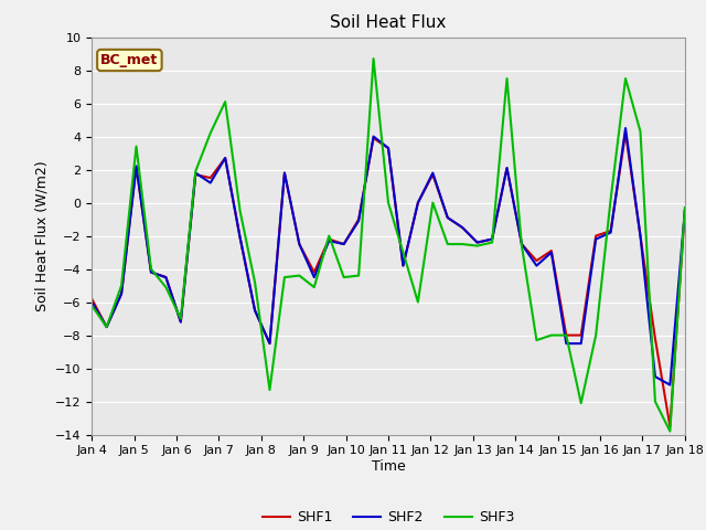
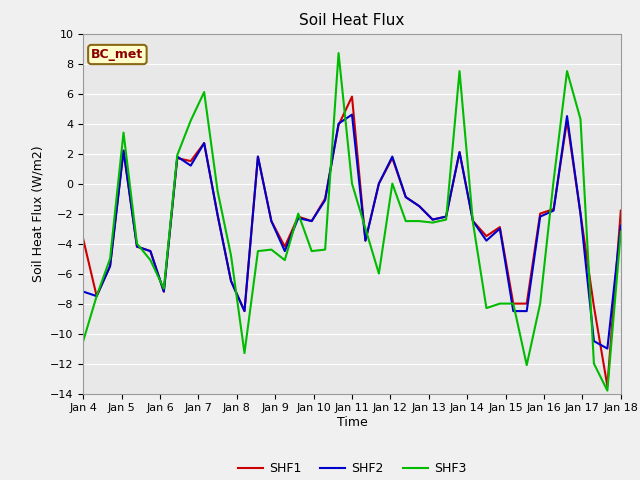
SHF1/Jan 4: -5.8 -> -3.7
SHF2/Jan 4: -6.0 -> -7.2
SHF3/Jan 4: -6.2 -> -10.5
SHF1/Jan 11: 3.3 -> 5.8
SHF2/Jan 11: 3.3 -> 4.6
SHF1/Jan 18: -0.5 -> -1.8
SHF2/Jan 18: -0.5 -> -2.8
SHF3/Jan 18: -0.3 -> -3.2
